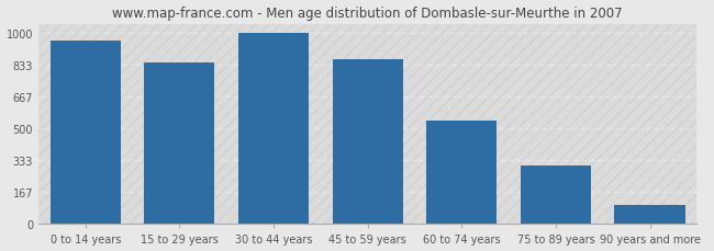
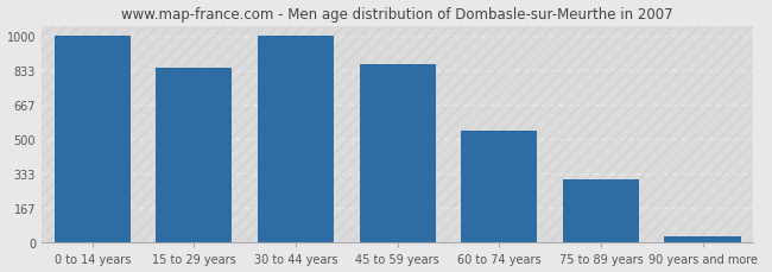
0 to 14 years: 960 -> 1000
90 years and more: 100 -> 30
